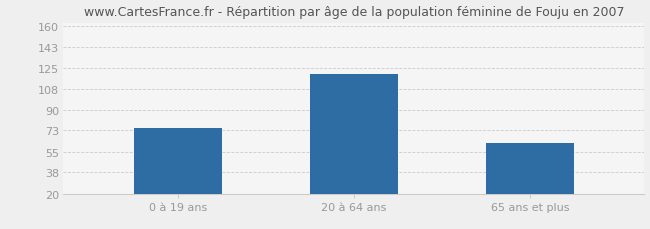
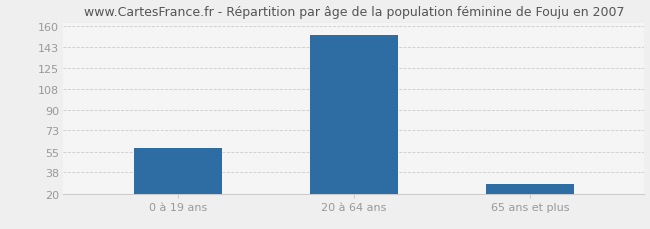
0 à 19 ans: 75 -> 58
20 à 64 ans: 120 -> 153
65 ans et plus: 62 -> 28
